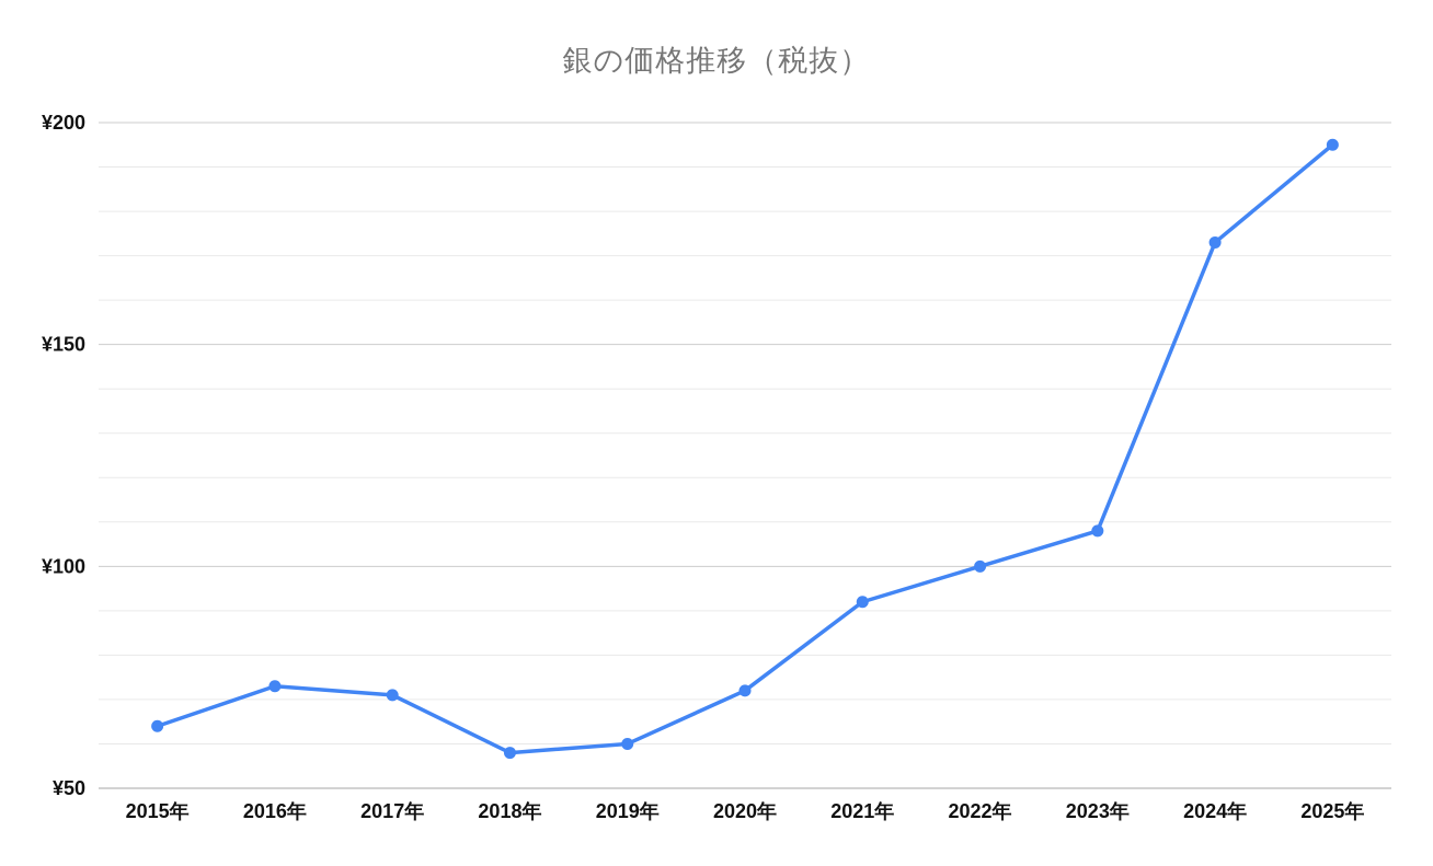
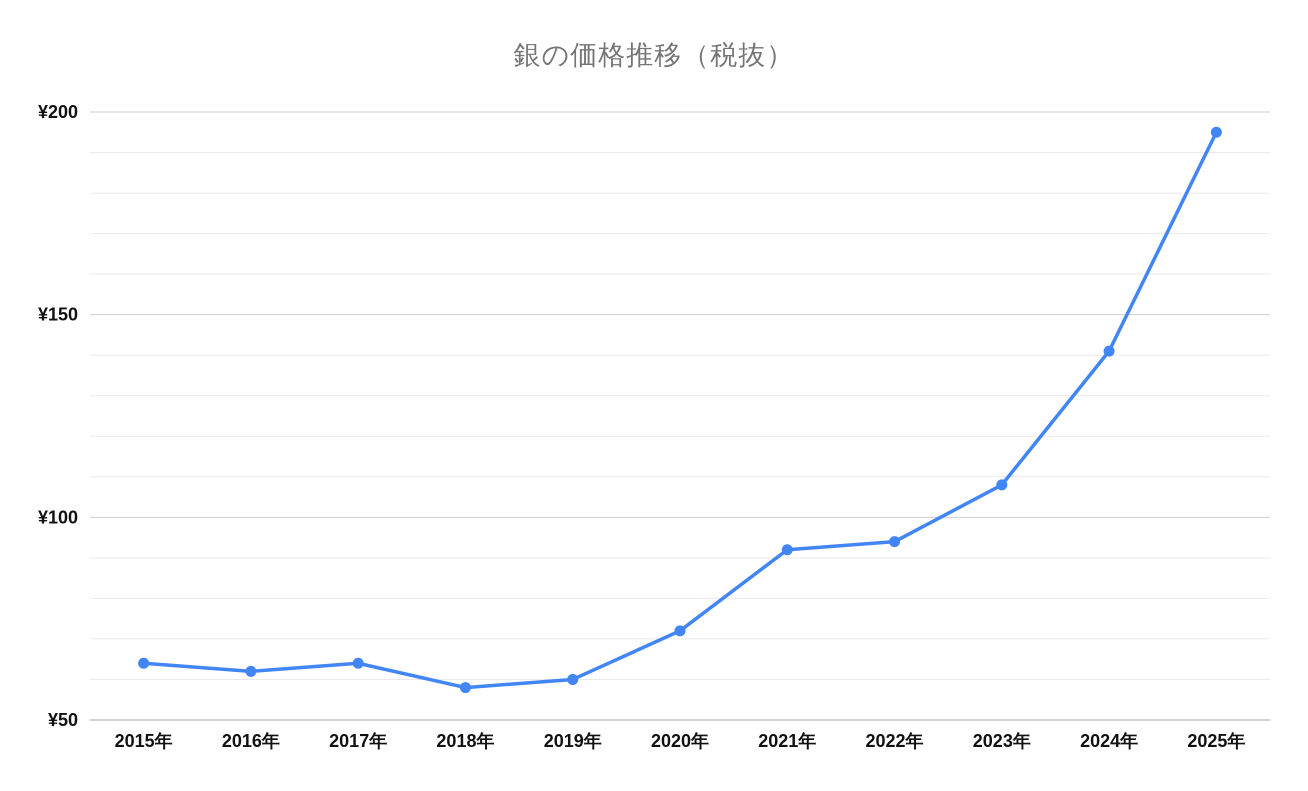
2016年: ¥73 -> ¥62
2017年: ¥71 -> ¥64
2022年: ¥100 -> ¥94
2024年: ¥173 -> ¥141
